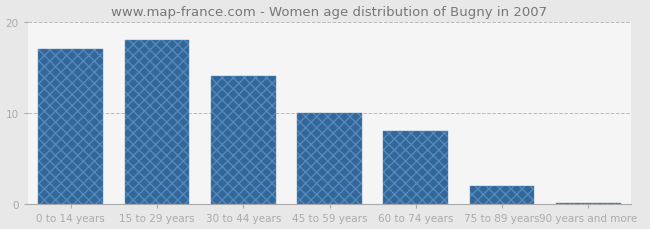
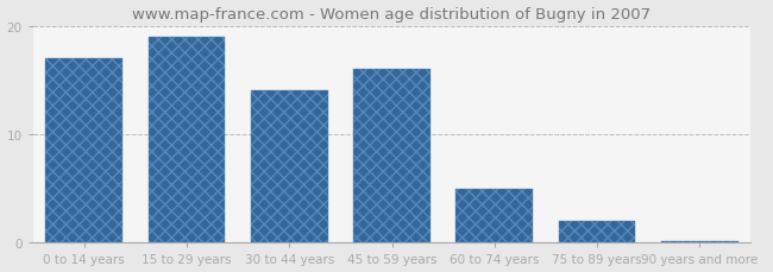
15 to 29 years: 18.0 -> 19.0
45 to 59 years: 10.0 -> 16.0
60 to 74 years: 8.0 -> 5.0
